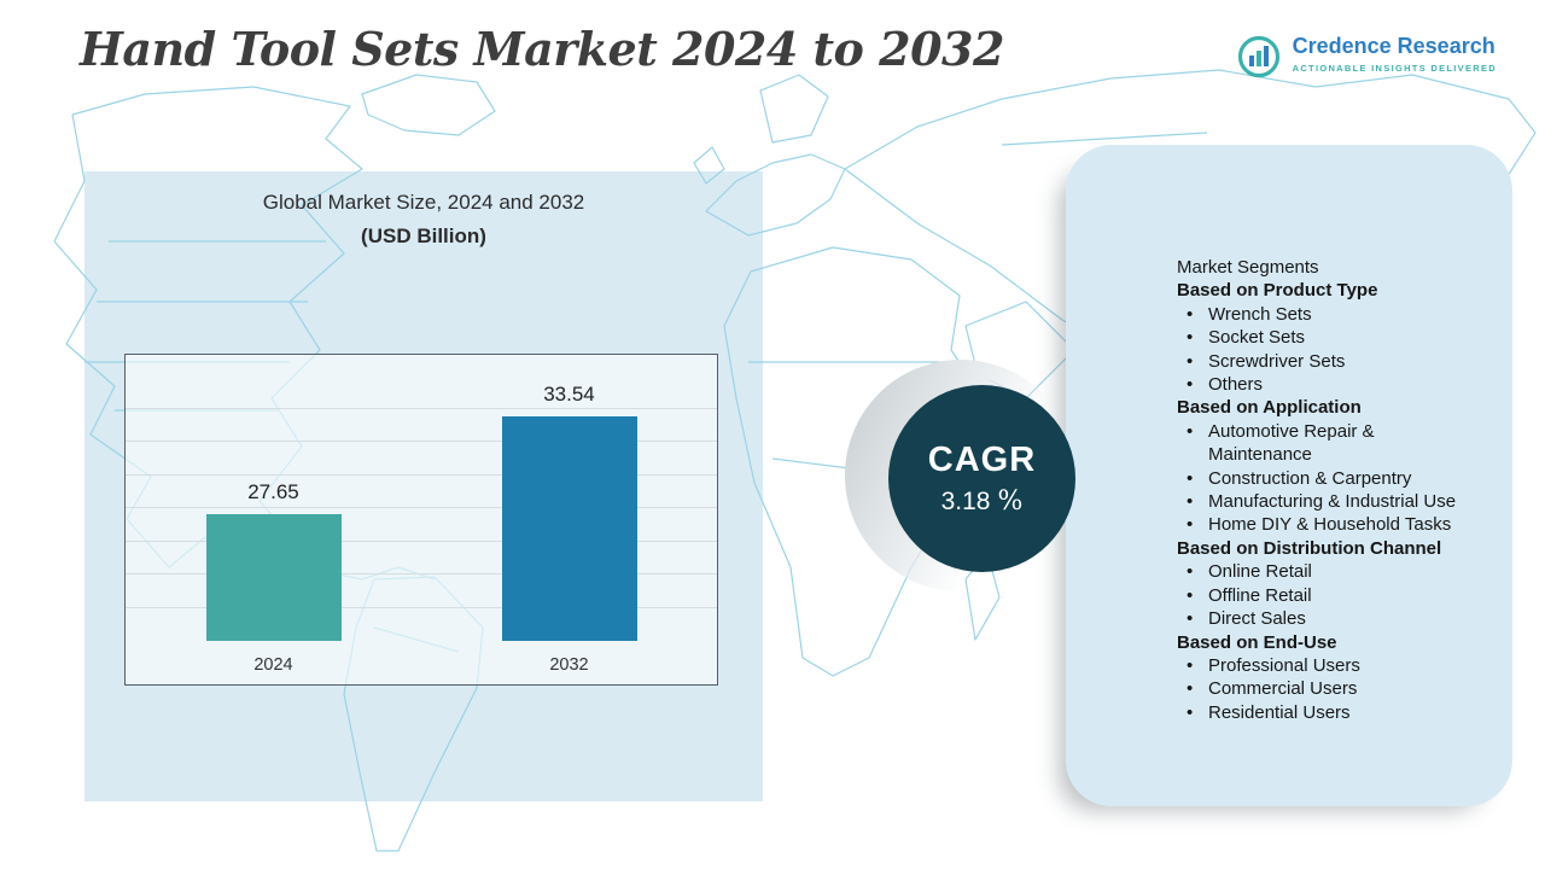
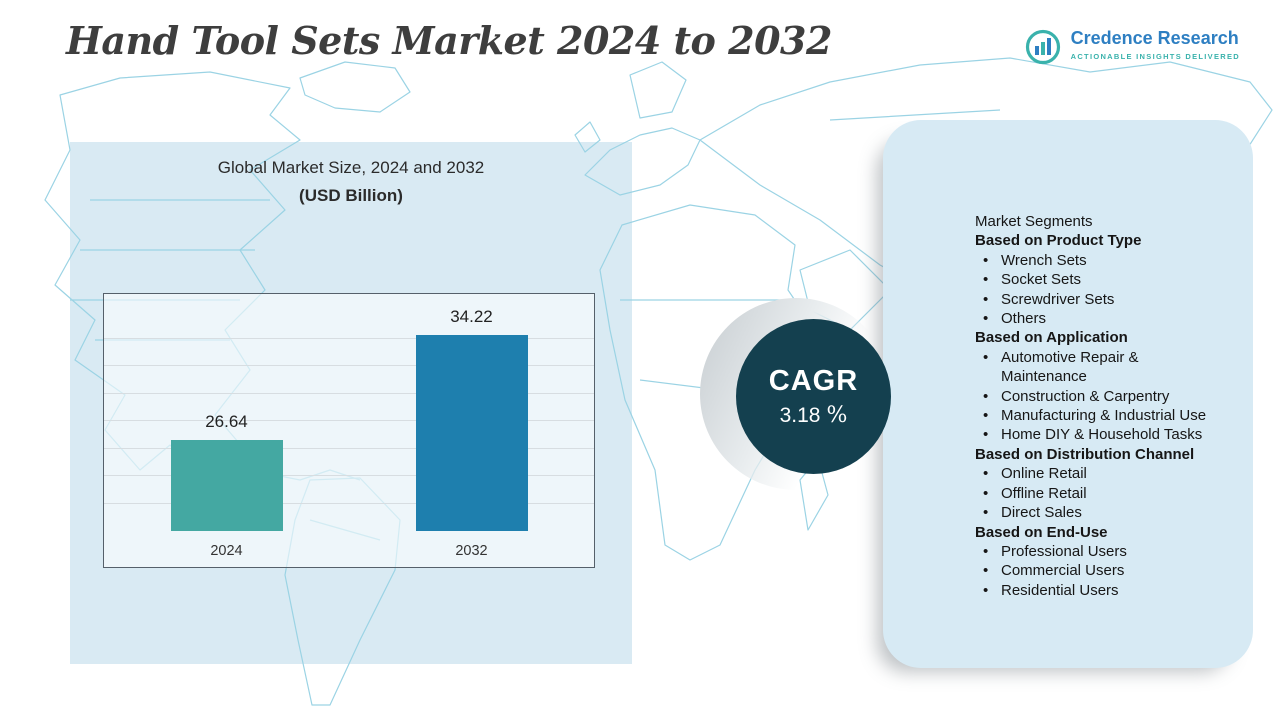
2024: 27.65 -> 26.64
2032: 33.54 -> 34.22
